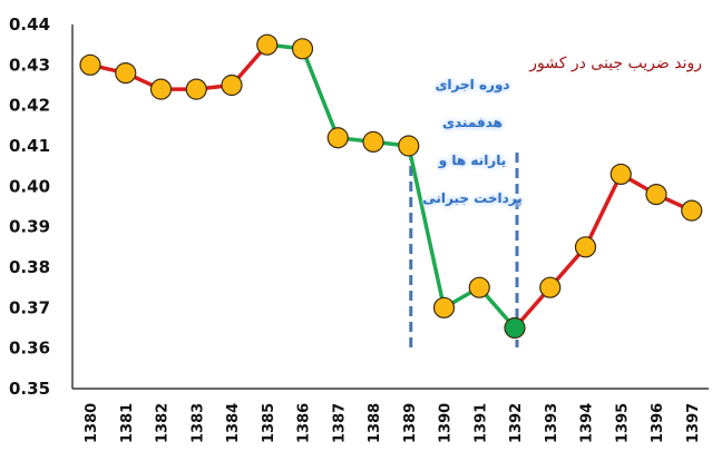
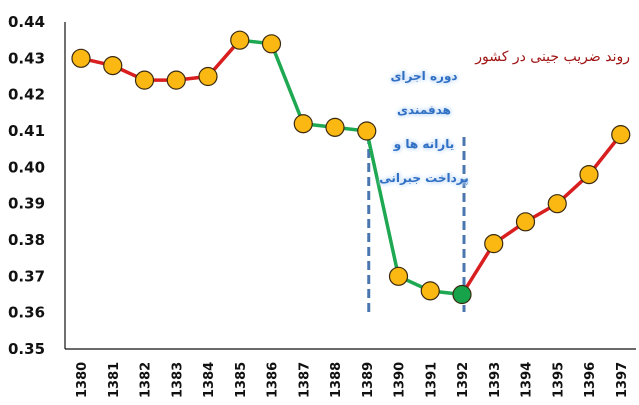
1391: 0.375 -> 0.366
1393: 0.375 -> 0.379
1395: 0.403 -> 0.390
1397: 0.394 -> 0.409
